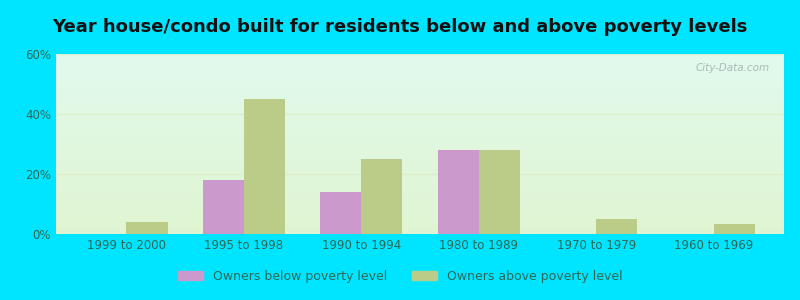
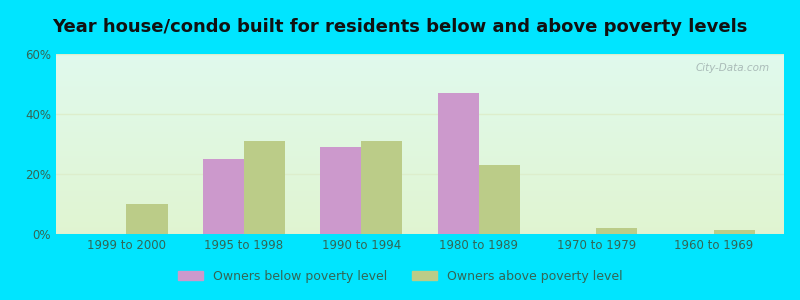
Owners above poverty level/1999 to 2000: 4.0% -> 10.0%
Owners below poverty level/1995 to 1998: 18% -> 25%
Owners above poverty level/1995 to 1998: 45.0% -> 31.0%
Owners below poverty level/1990 to 1994: 14% -> 29%
Owners above poverty level/1990 to 1994: 25.0% -> 31.0%
Owners below poverty level/1980 to 1989: 28% -> 47%
Owners above poverty level/1980 to 1989: 28.0% -> 23.0%
Owners above poverty level/1970 to 1979: 5.0% -> 2.0%
Owners above poverty level/1960 to 1969: 3.5% -> 1.5%
